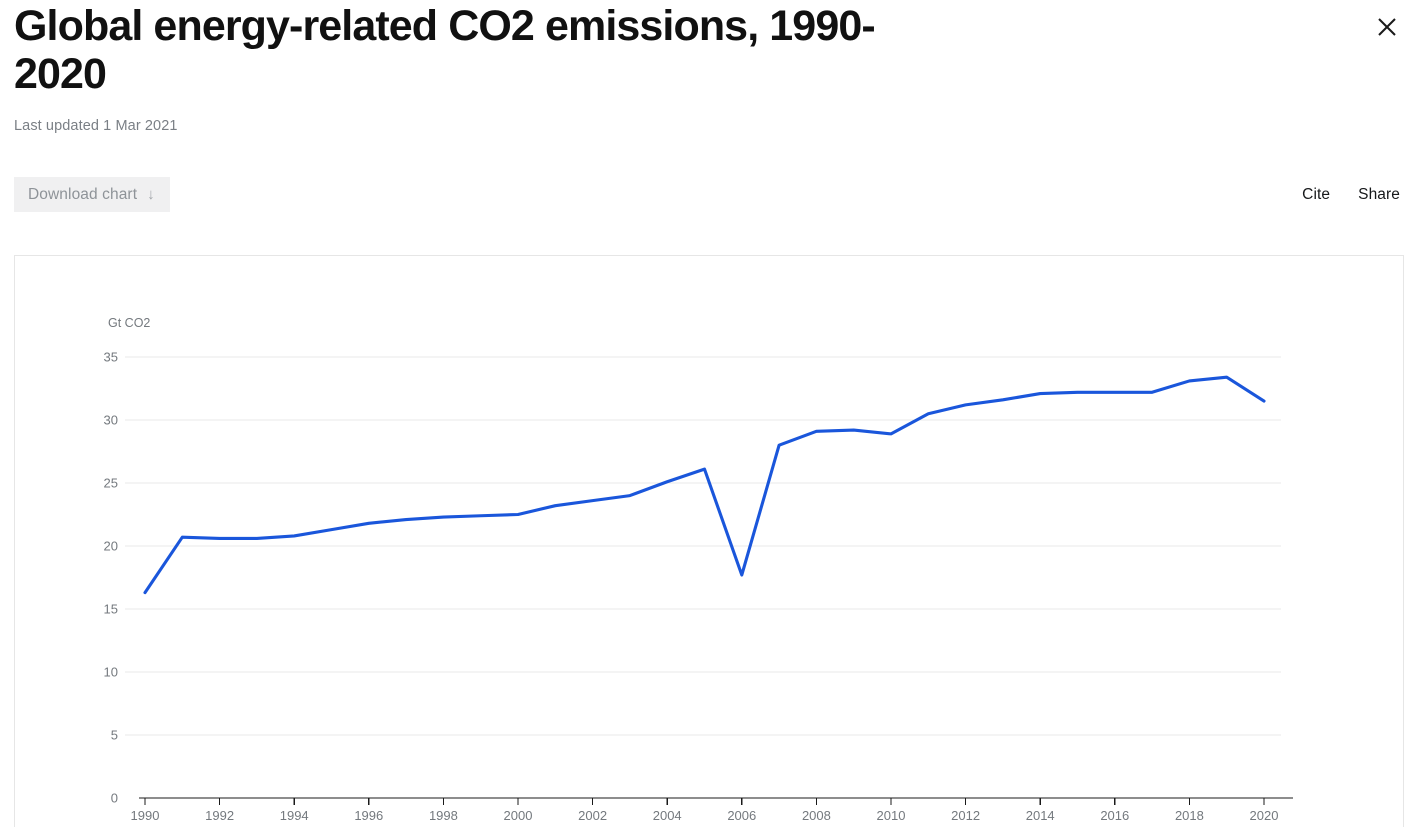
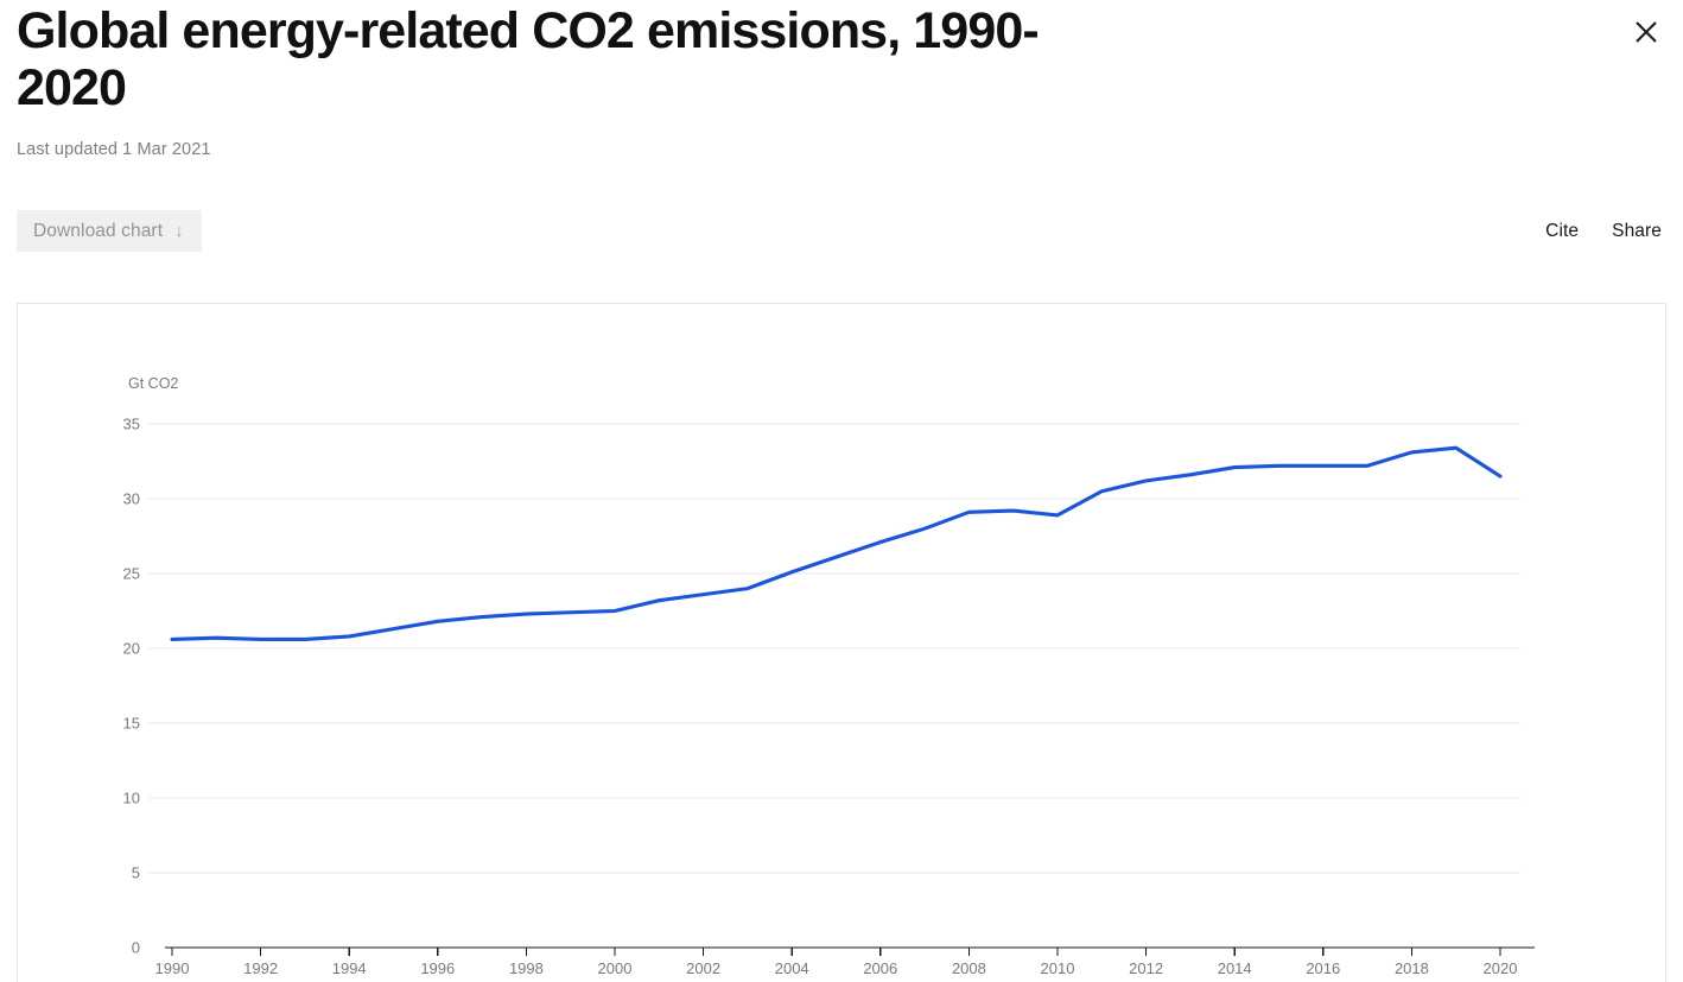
1990: 16.3 -> 20.6
2006: 17.7 -> 27.1
